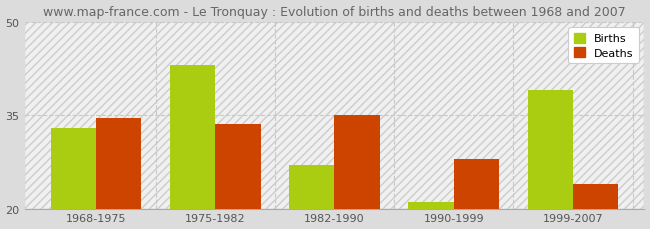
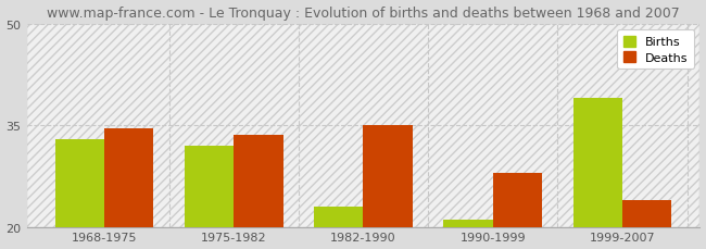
Births/1975-1982: 43 -> 32
Births/1982-1990: 27 -> 23
